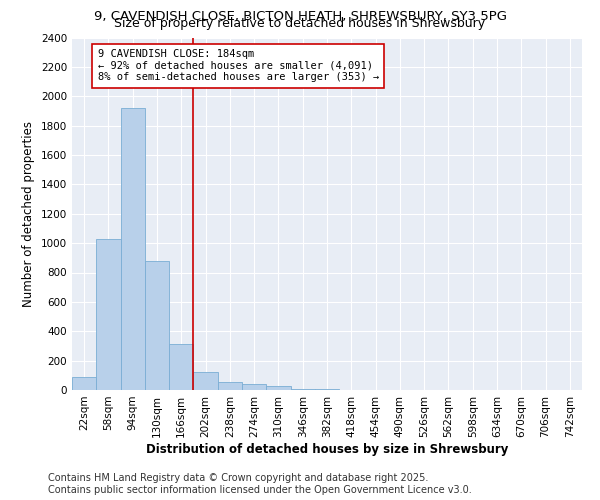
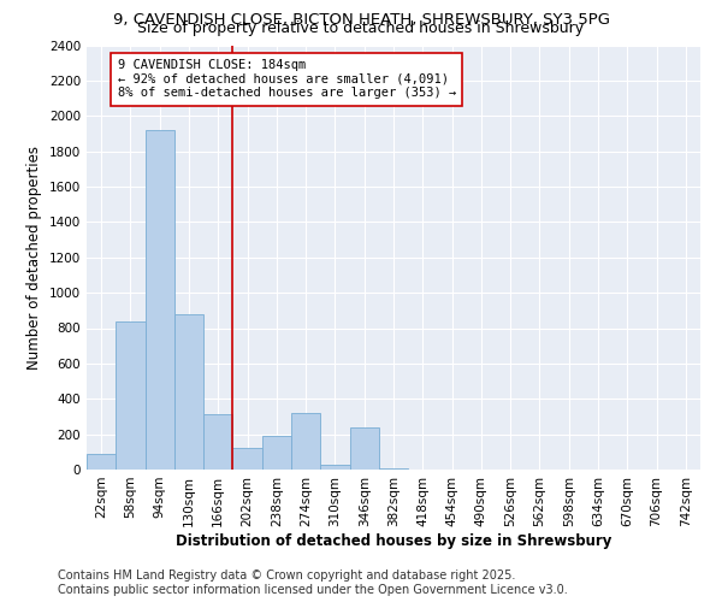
58sqm: 1030 -> 840
238sqm: 60 -> 190
274sqm: 40 -> 320
346sqm: 10 -> 240
